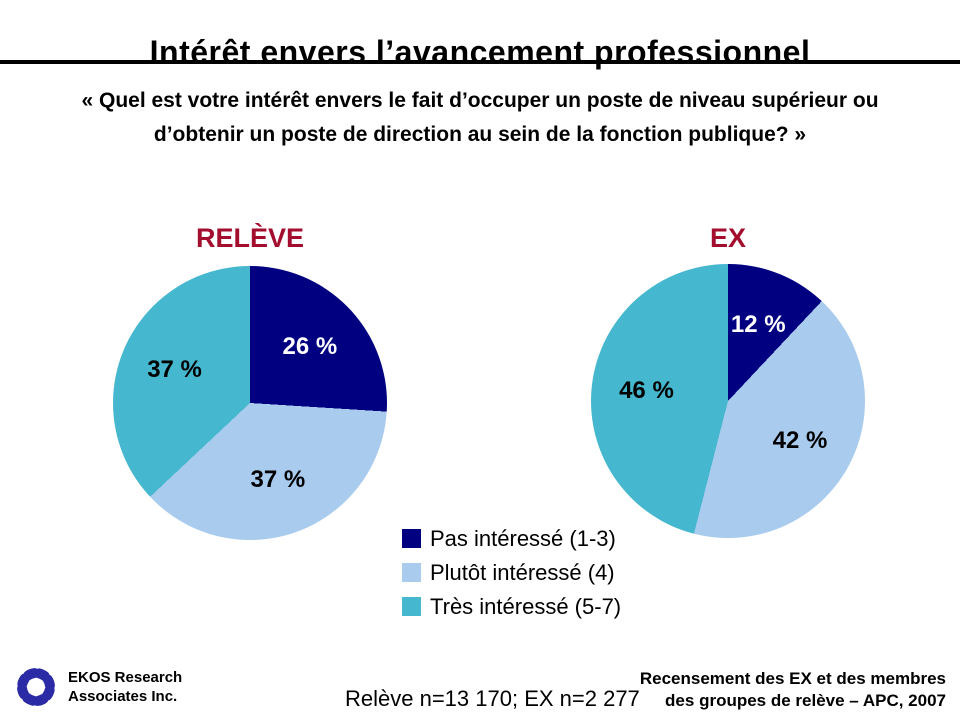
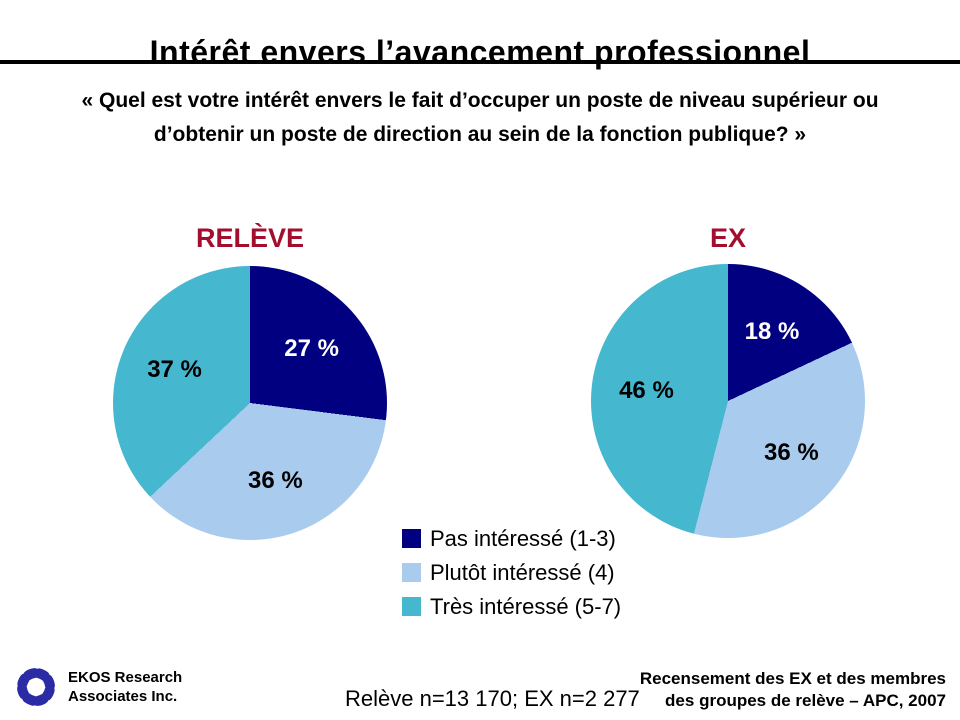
RELÈVE/Pas intéressé (1-3): 26 -> 27
RELÈVE/Plutôt intéressé (4): 37 -> 36
EX/Pas intéressé (1-3): 12 -> 18
EX/Plutôt intéressé (4): 42 -> 36
